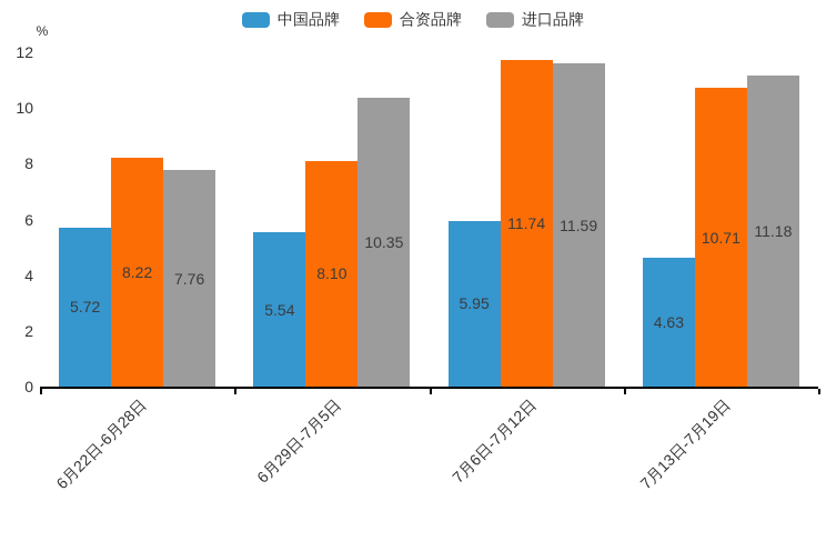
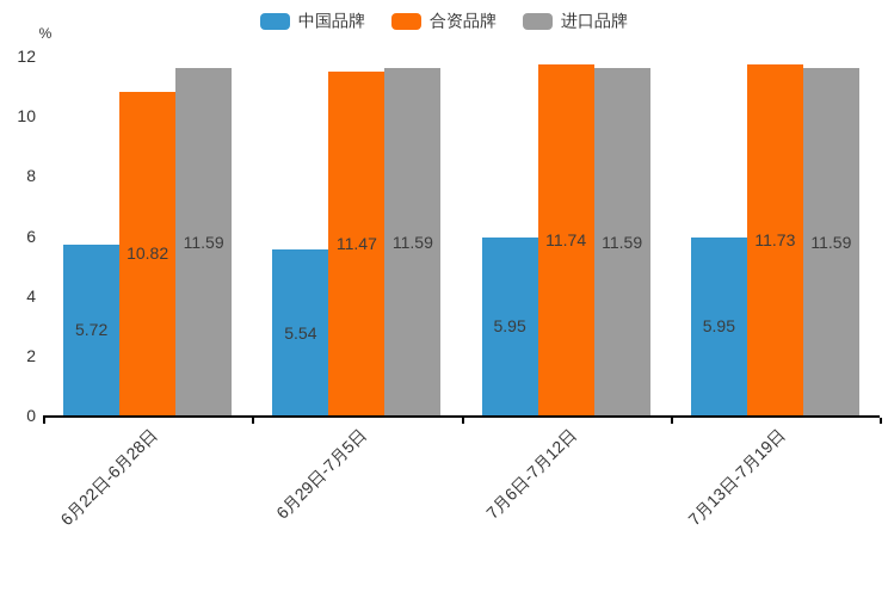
合资品牌/6月22日-6月28日: 8.22 -> 10.82
进口品牌/6月22日-6月28日: 7.76 -> 11.59
合资品牌/6月29日-7月5日: 8.10 -> 11.47
进口品牌/6月29日-7月5日: 10.35 -> 11.59
中国品牌/7月13日-7月19日: 4.63 -> 5.95
合资品牌/7月13日-7月19日: 10.71 -> 11.73
进口品牌/7月13日-7月19日: 11.18 -> 11.59
